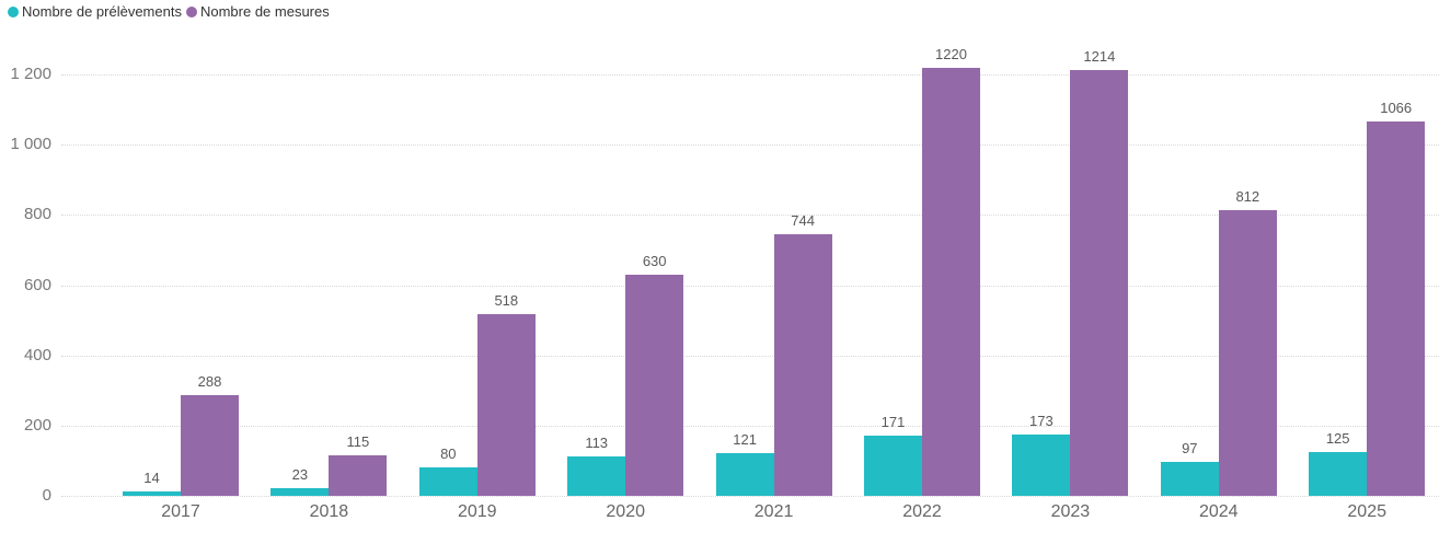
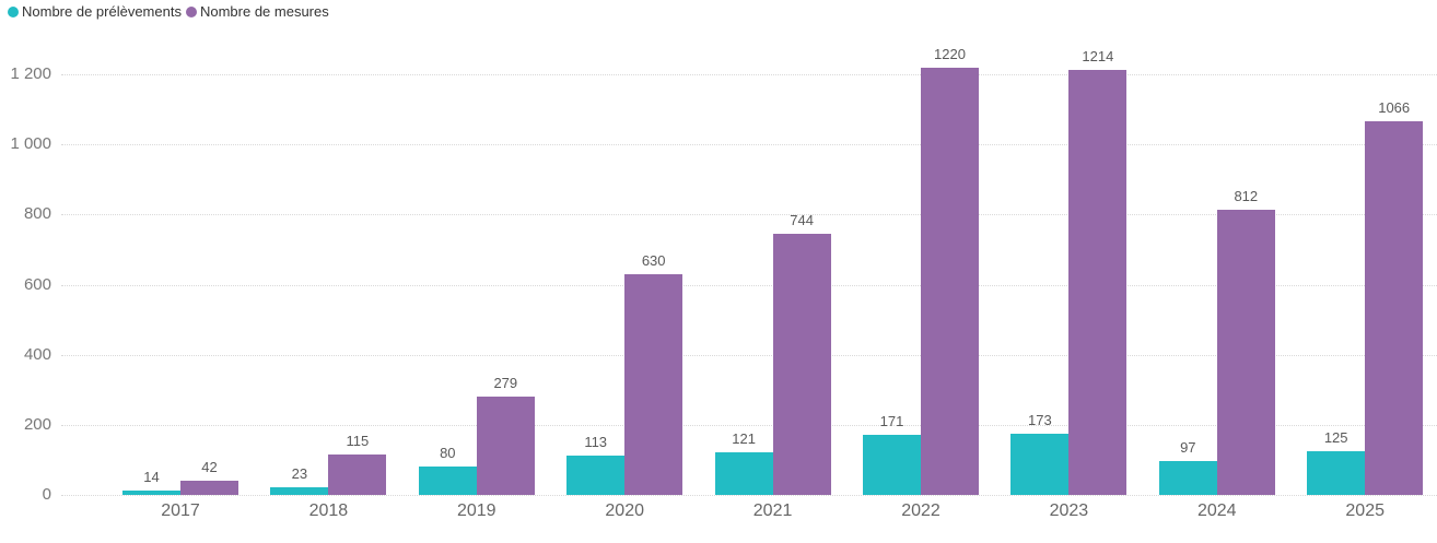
Nombre de mesures/2017: 288 -> 42
Nombre de mesures/2019: 518 -> 279
